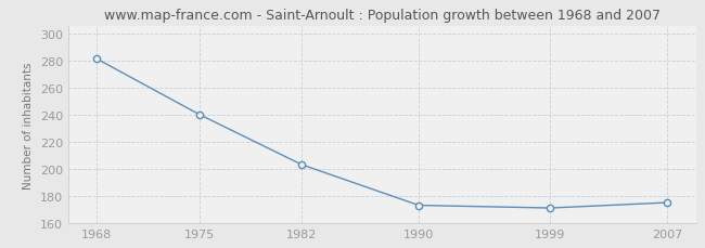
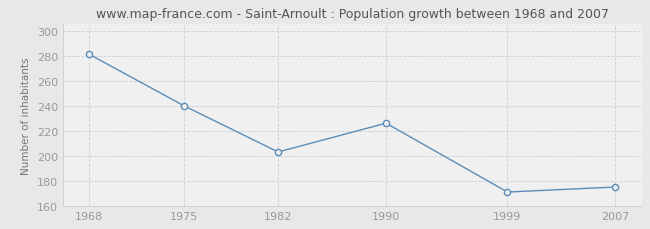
1990: 173 -> 226
